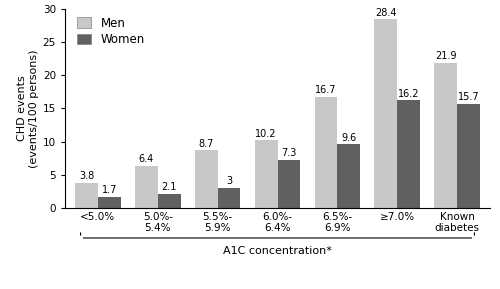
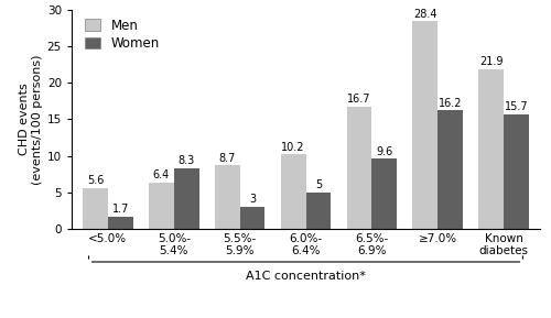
Men/<5.0%: 3.8 -> 5.6
Women/5.0%- 5.4%: 2.1 -> 8.3
Women/6.0%- 6.4%: 7.3 -> 5
